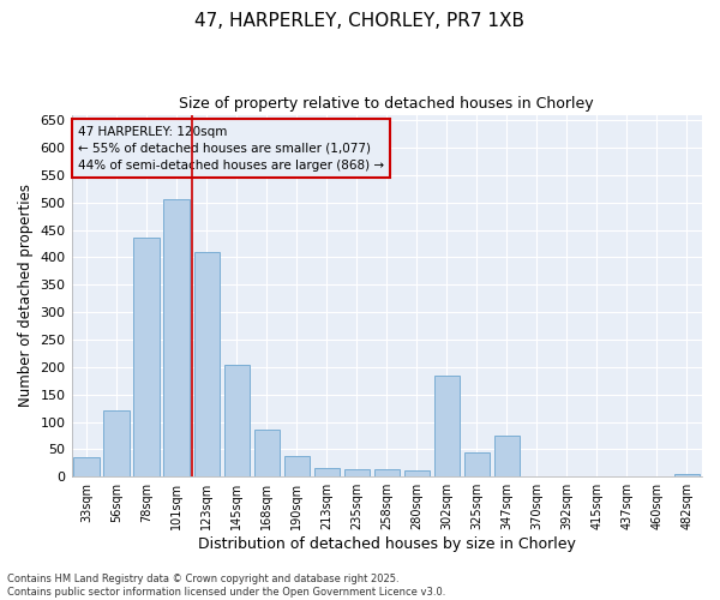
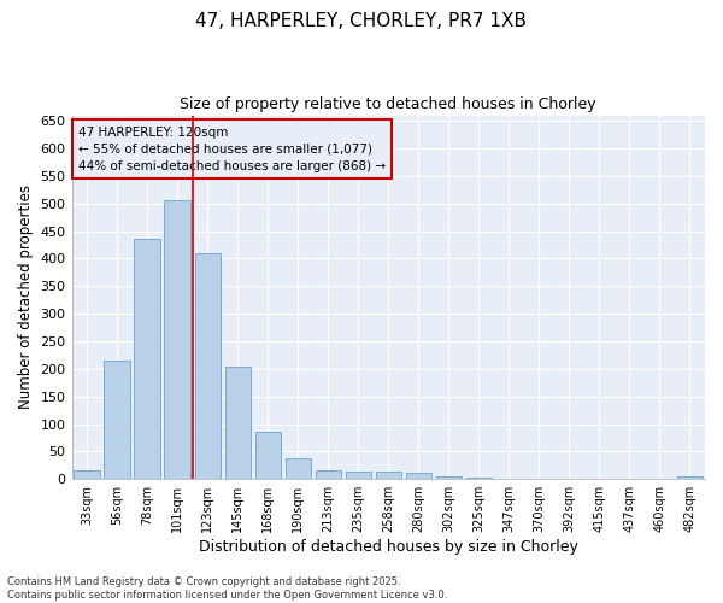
33sqm: 35 -> 15
56sqm: 120 -> 215
302sqm: 185 -> 5
325sqm: 45 -> 2
347sqm: 75 -> 1
